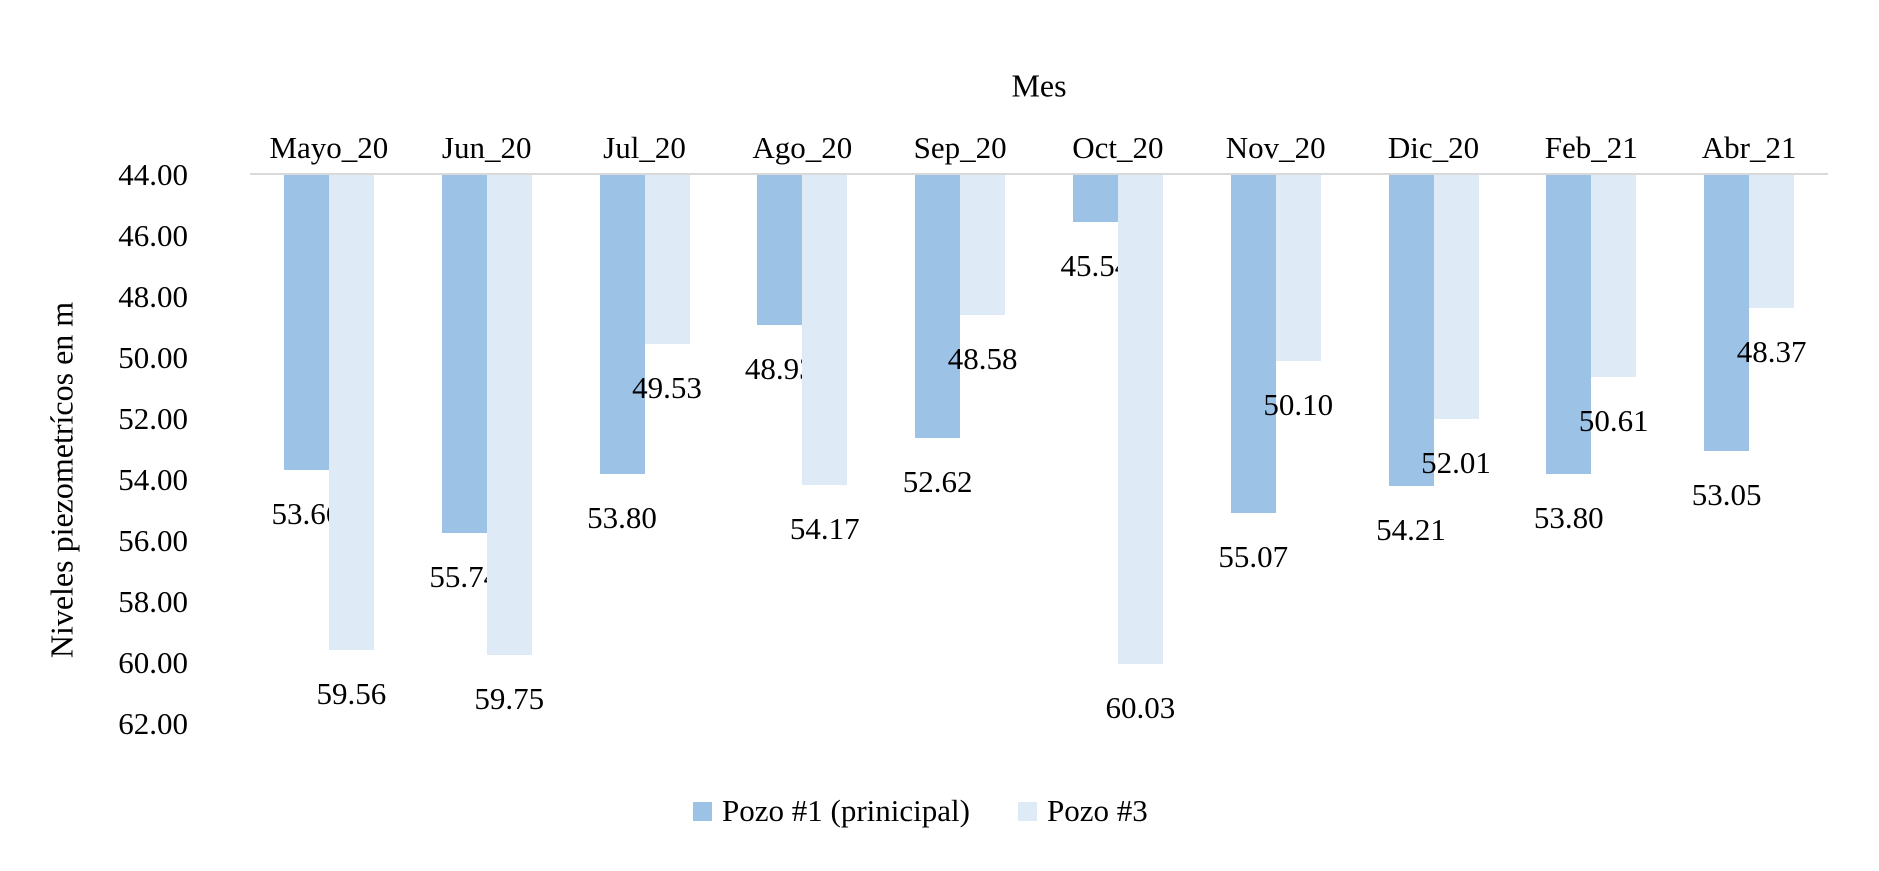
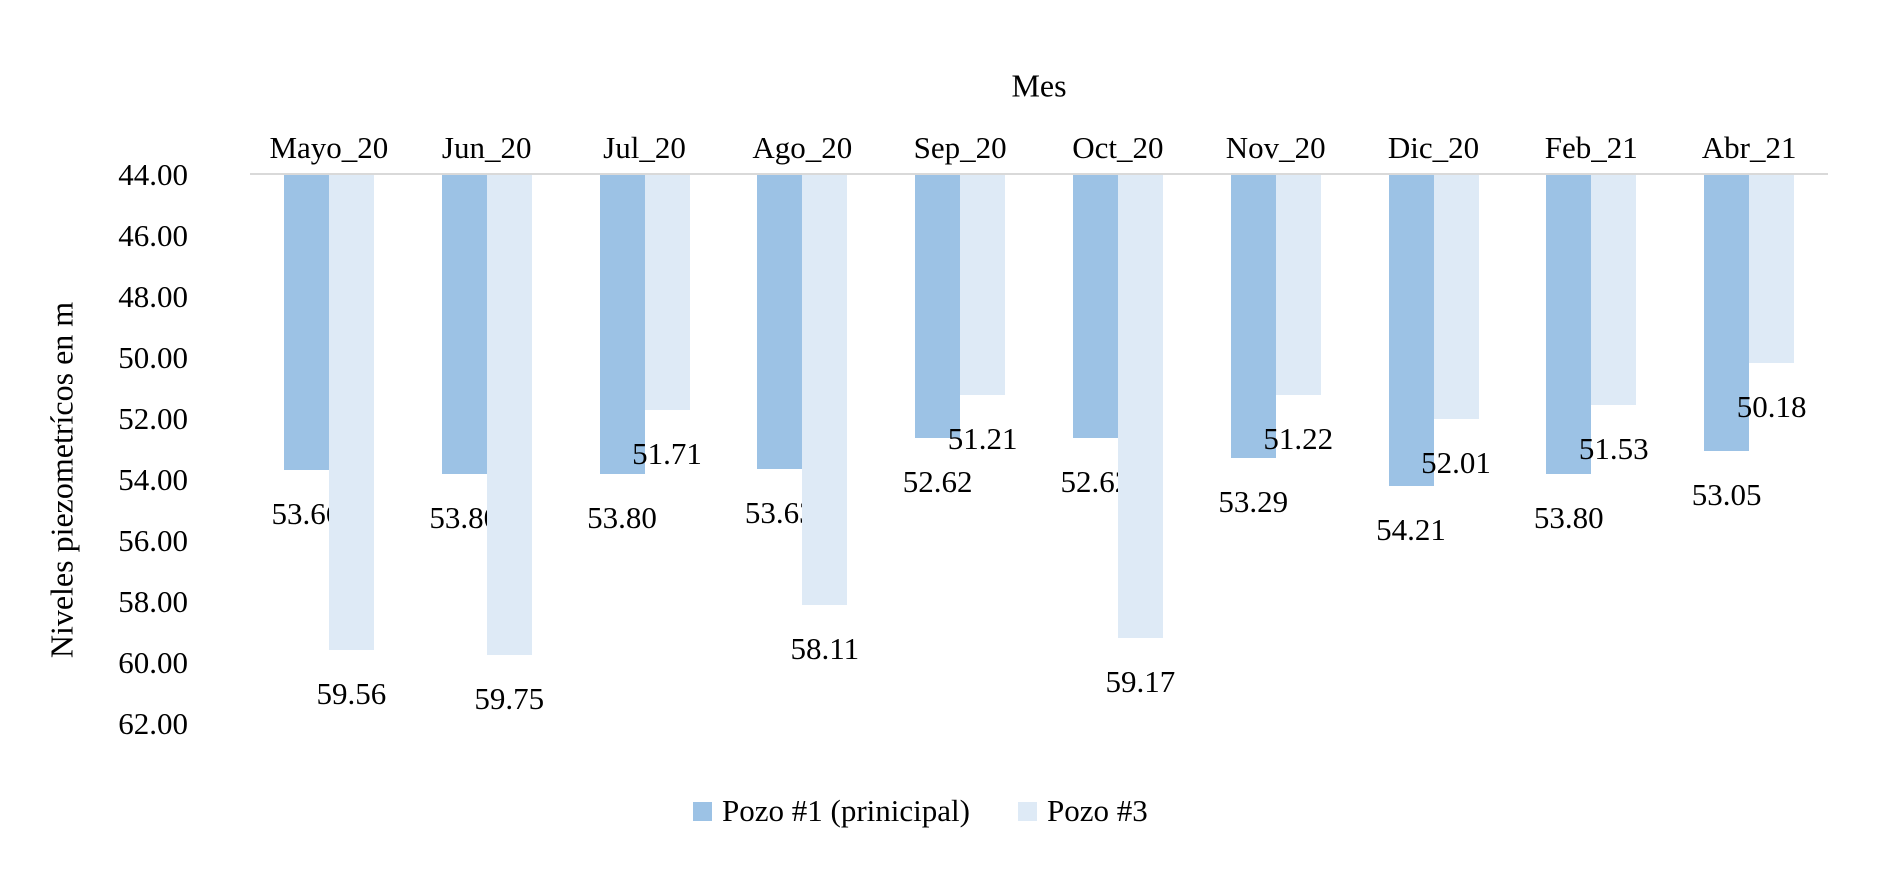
Pozo #1 (prinicipal)/Jun_20: 55.74 -> 53.80
Pozo #3/Jul_20: 49.53 -> 51.71
Pozo #1 (prinicipal)/Ago_20: 48.93 -> 53.63
Pozo #3/Ago_20: 54.17 -> 58.11
Pozo #3/Sep_20: 48.58 -> 51.21
Pozo #1 (prinicipal)/Oct_20: 45.54 -> 52.62
Pozo #3/Oct_20: 60.03 -> 59.17
Pozo #1 (prinicipal)/Nov_20: 55.07 -> 53.29
Pozo #3/Nov_20: 50.10 -> 51.22
Pozo #3/Feb_21: 50.61 -> 51.53
Pozo #3/Abr_21: 48.37 -> 50.18
